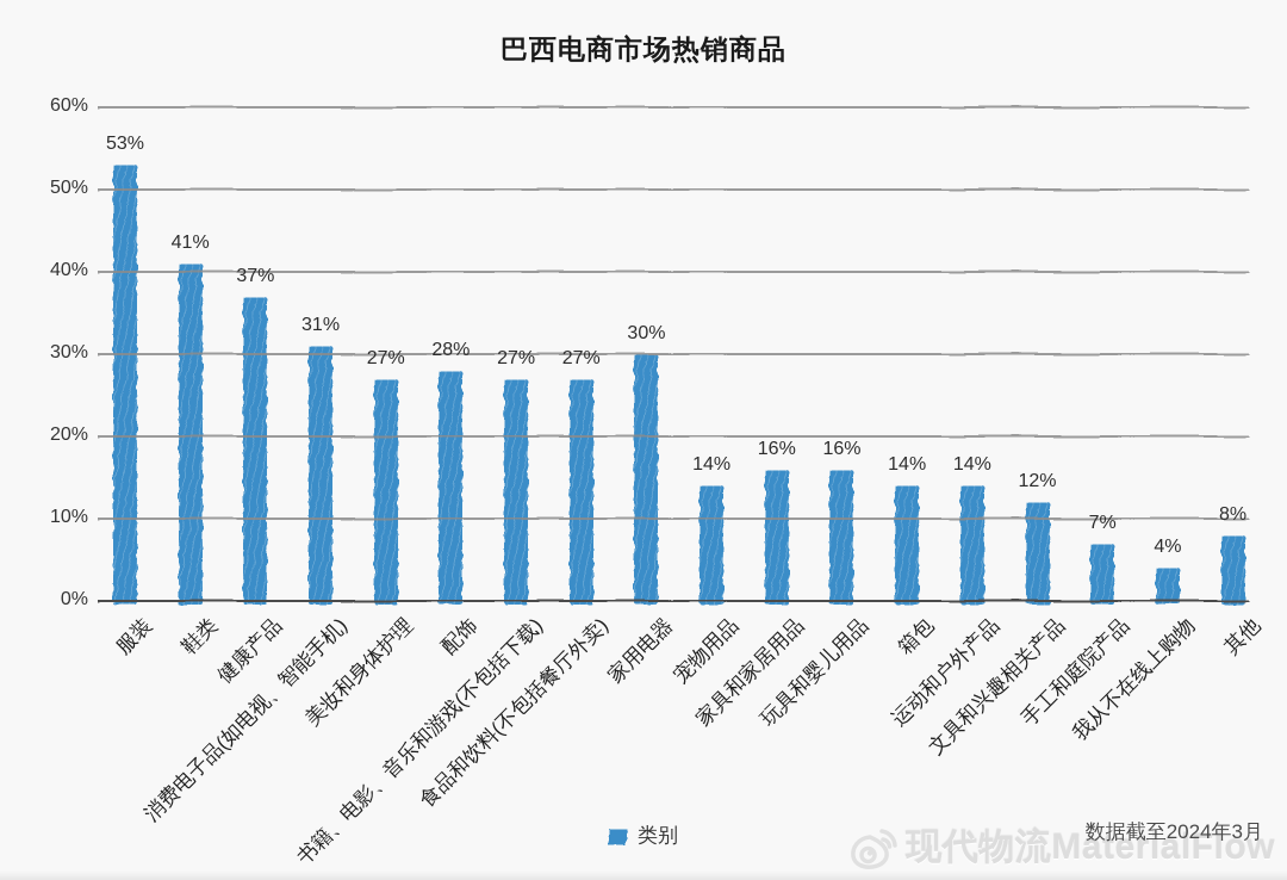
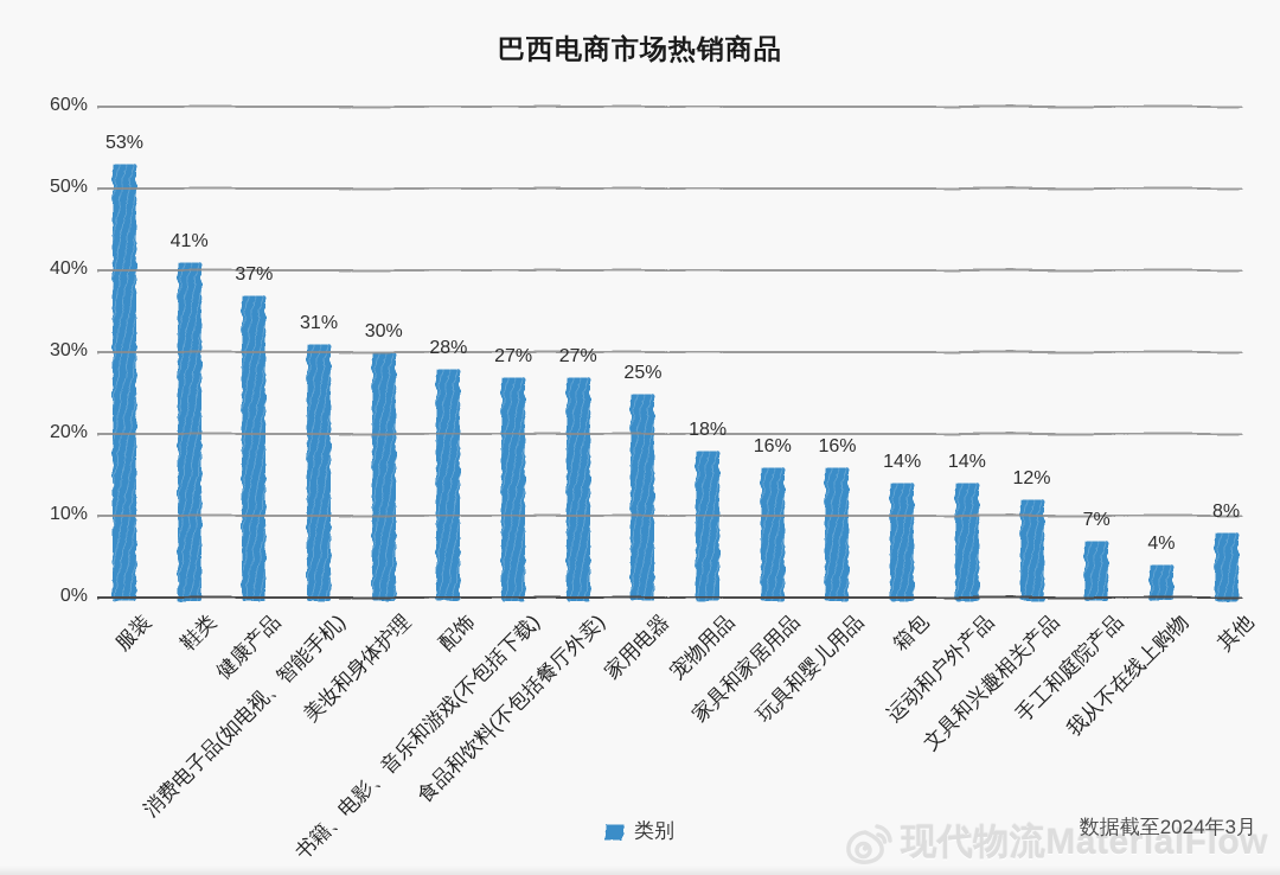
美妆和身体护理: 27% -> 30%
家用电器: 30% -> 25%
宠物用品: 14% -> 18%
